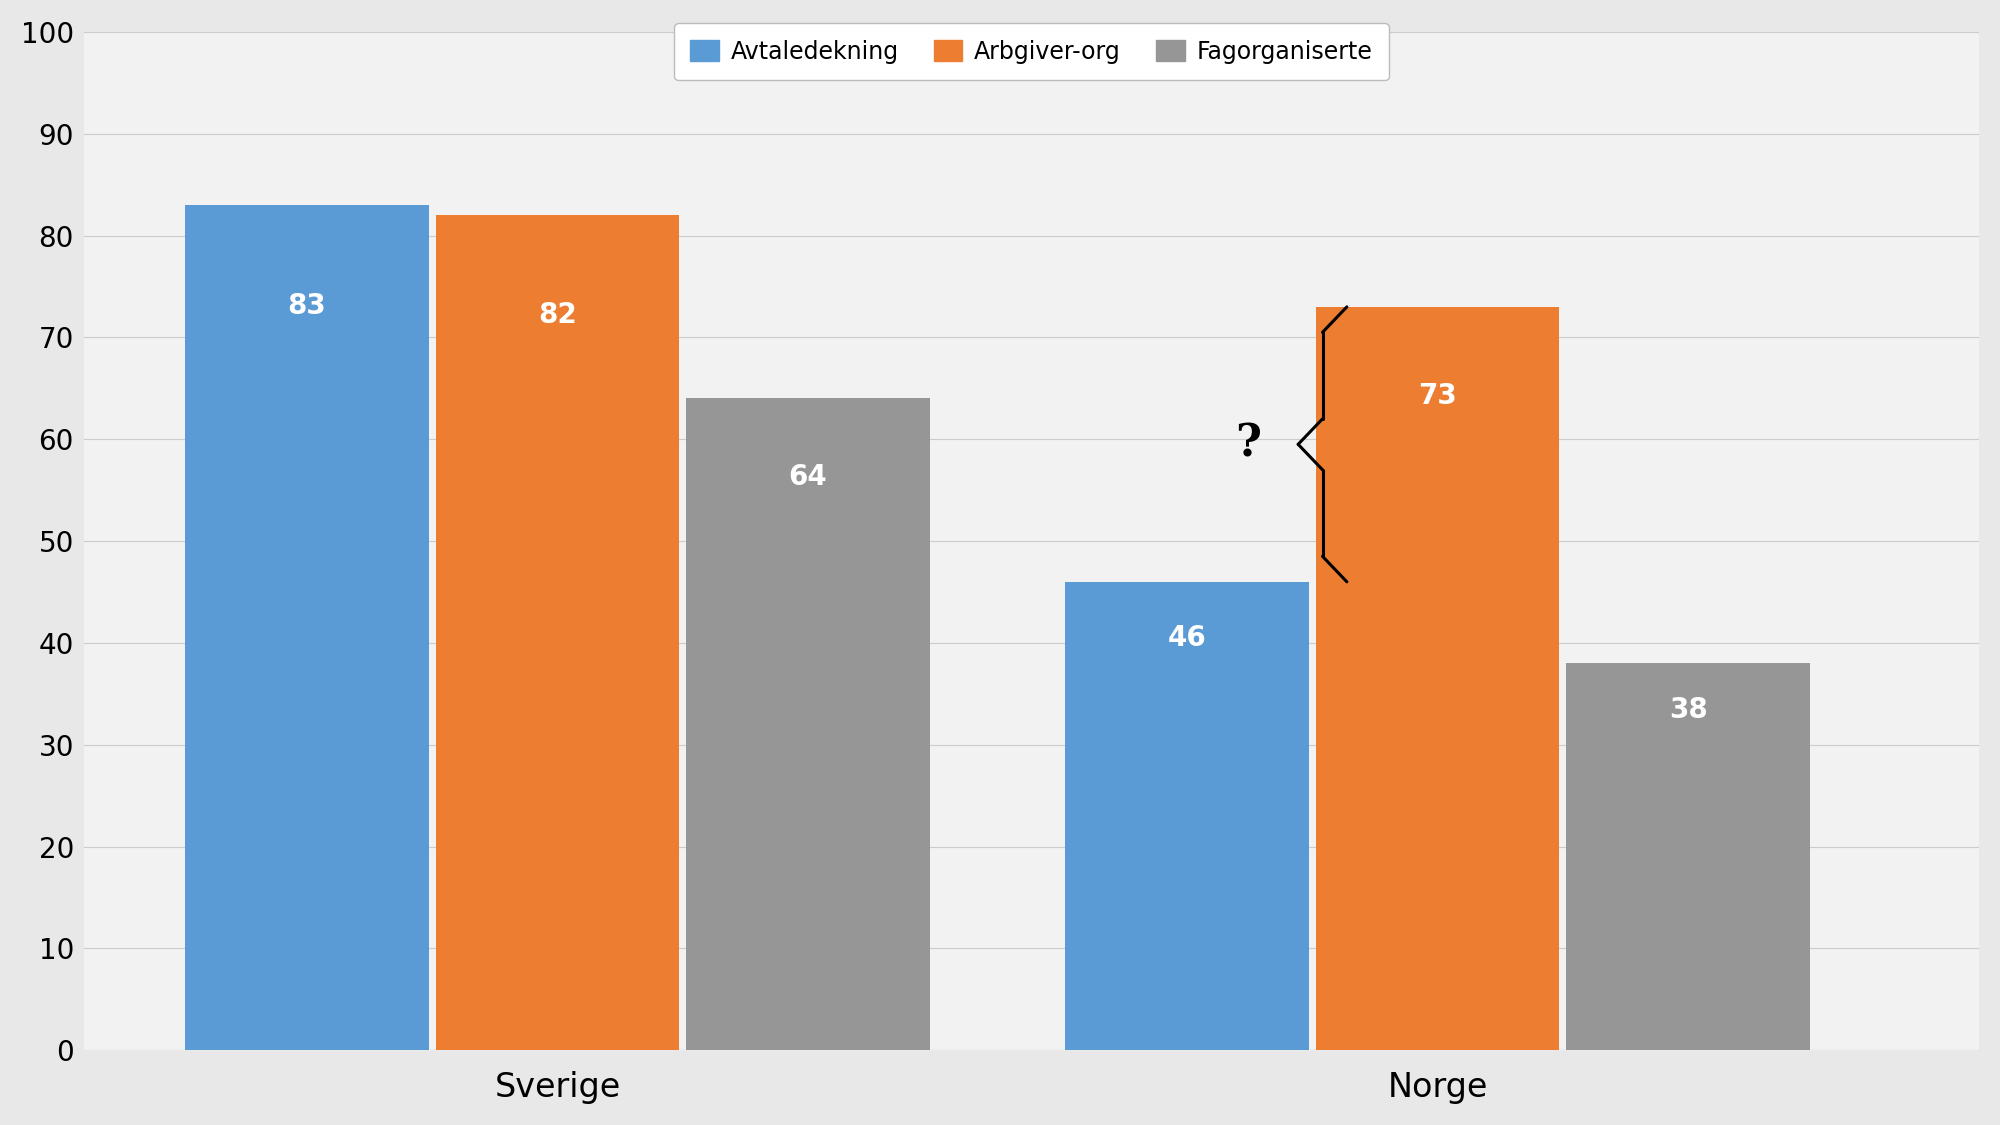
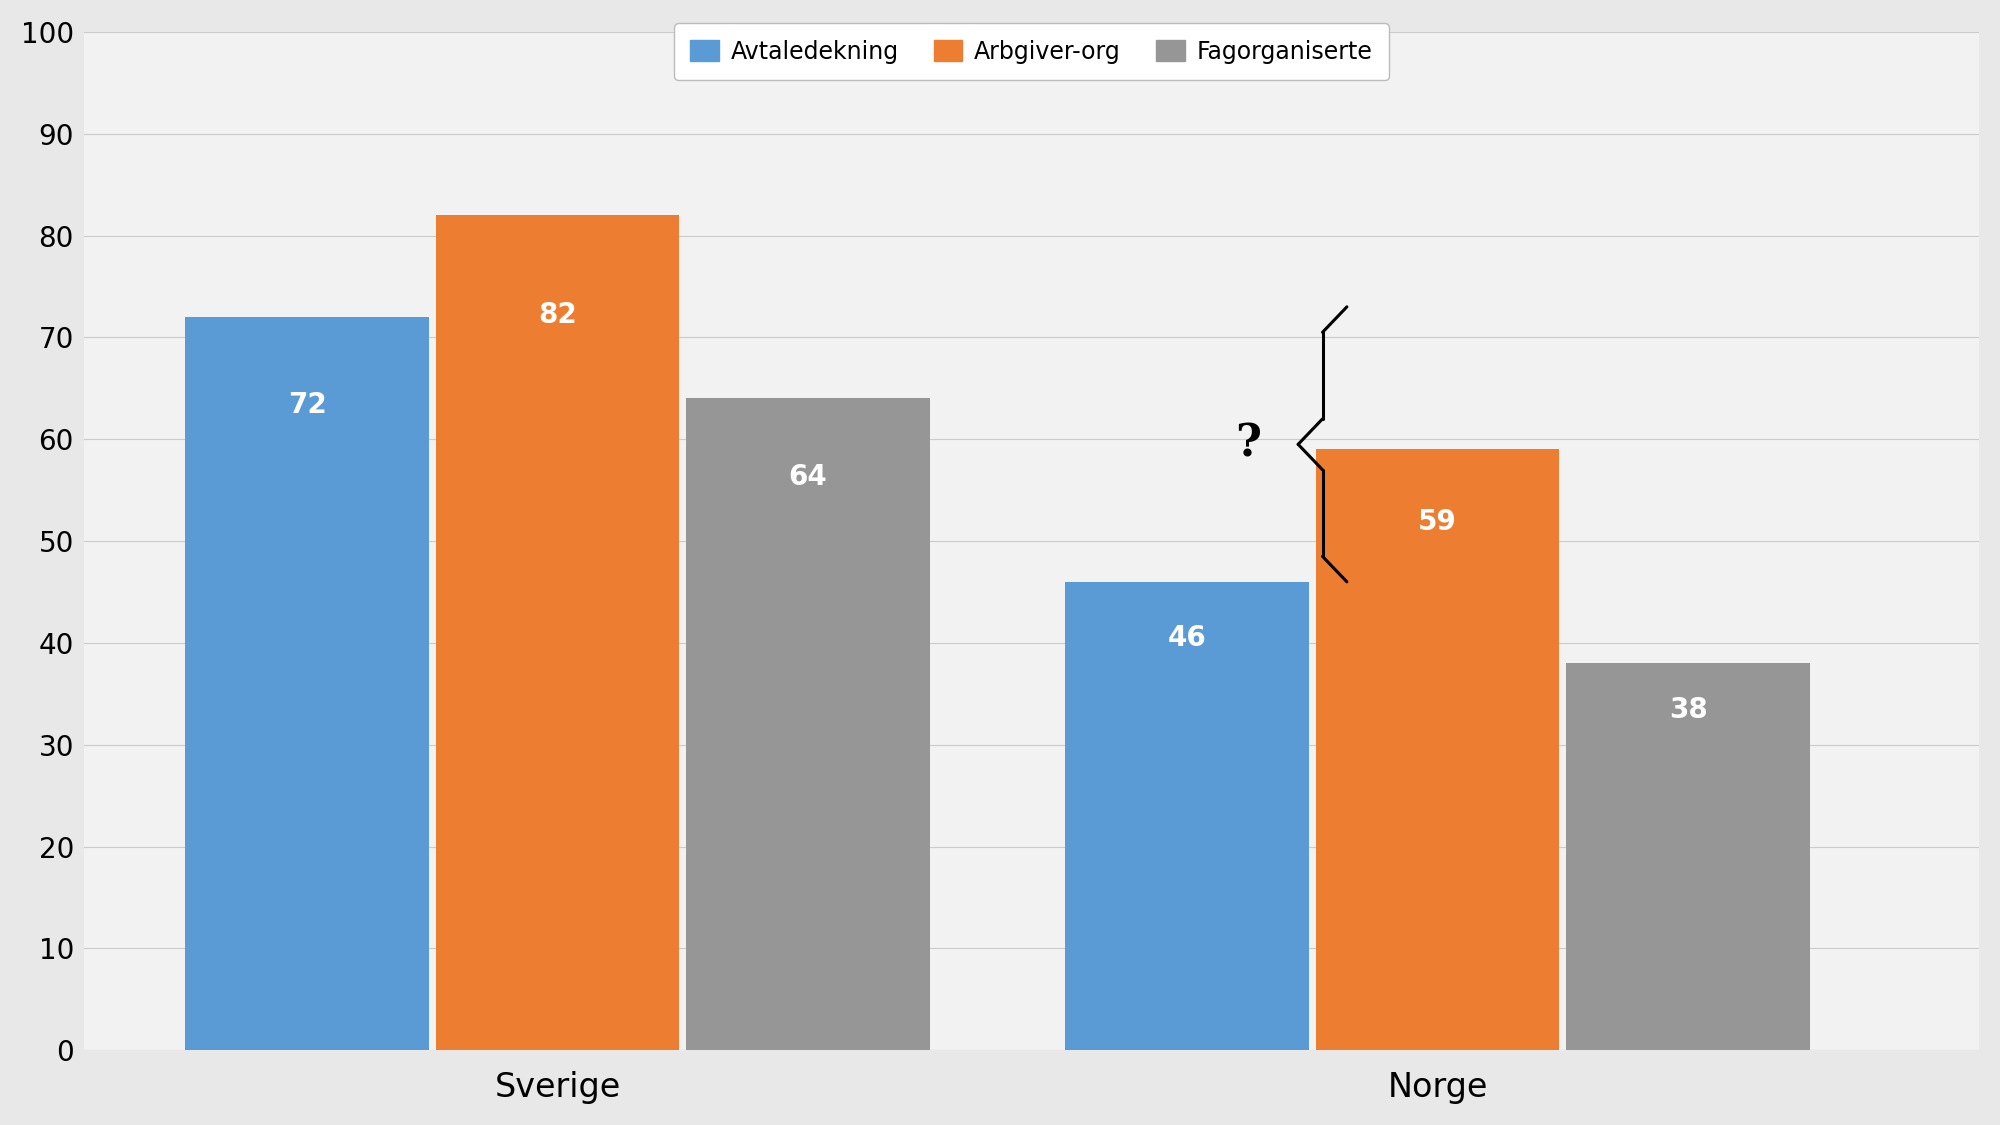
Avtaledekning/Sverige: 83 -> 72
Arbgiver-org/Norge: 73 -> 59
